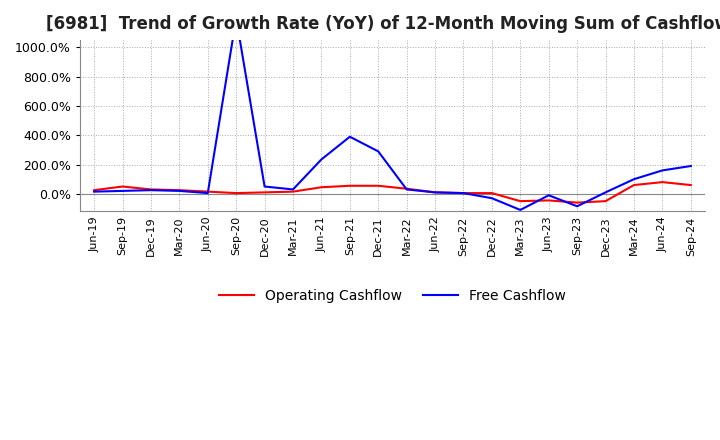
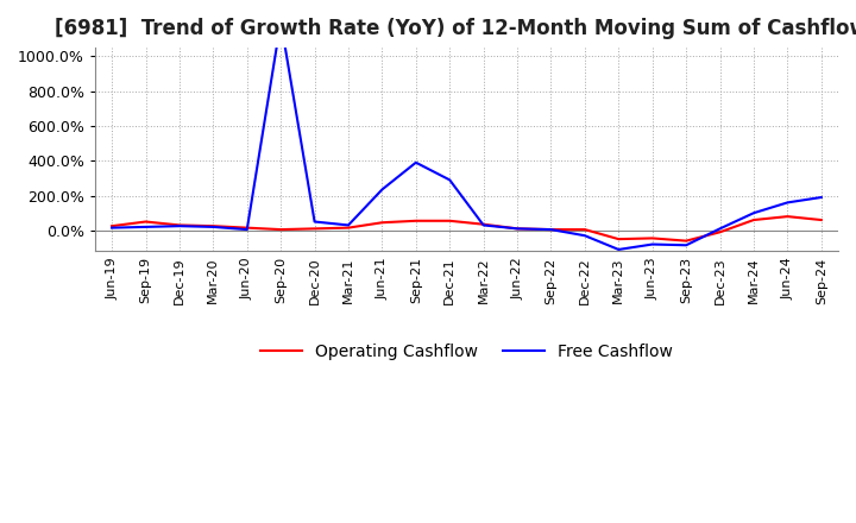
Free Cashflow/Jun-23: -10% -> -80%
Operating Cashflow/Dec-23: -50% -> -10%
